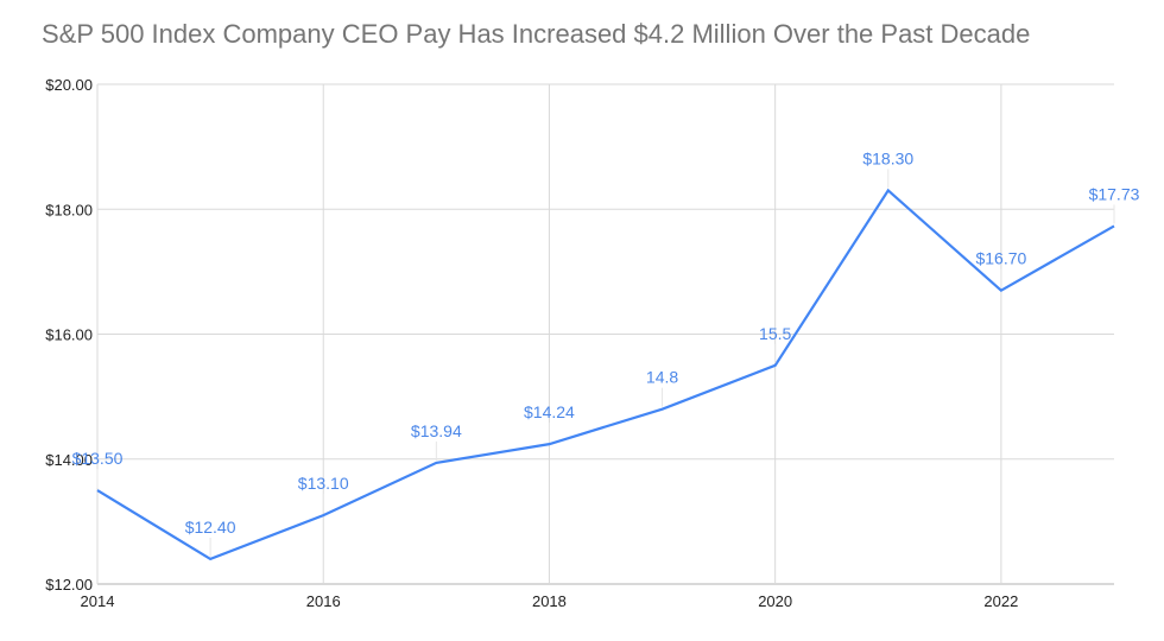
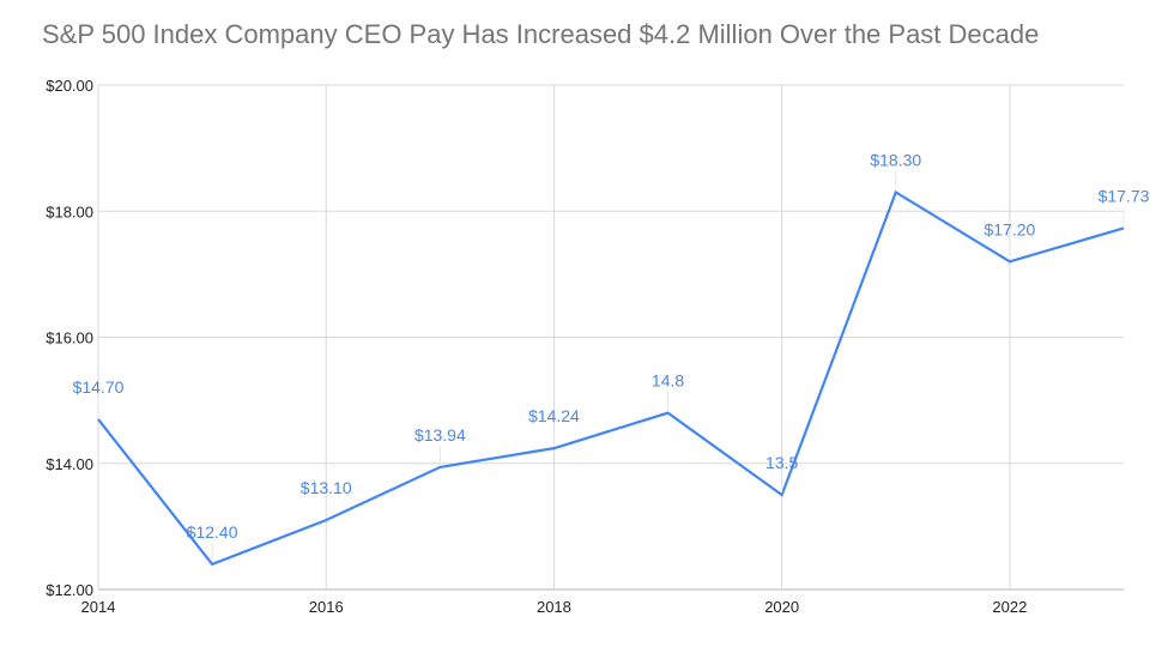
2014: $13.50 -> $14.70
2020: 15.5 -> 13.5
2022: $16.70 -> $17.20
